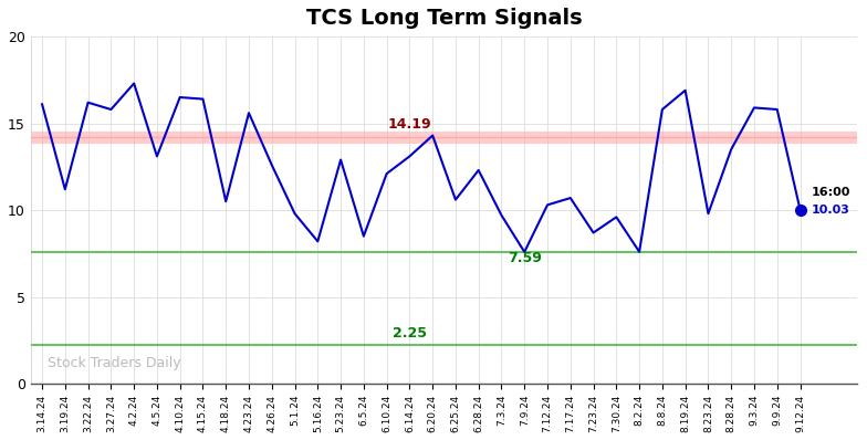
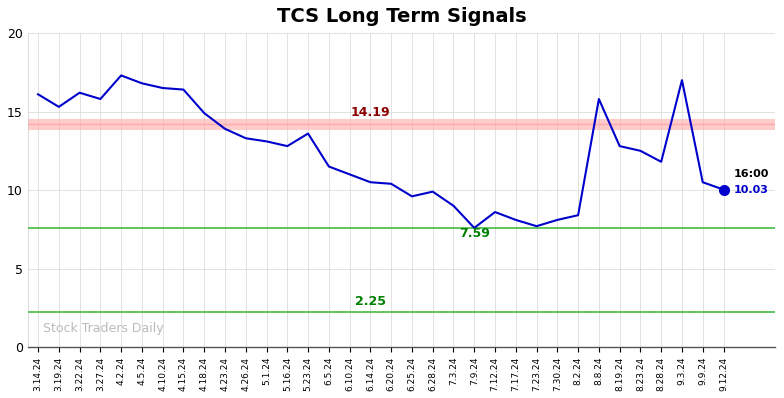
3.19.24: 11.2 -> 15.3
4.5.24: 13.1 -> 16.8
4.18.24: 10.5 -> 14.9
4.23.24: 15.6 -> 13.9
4.26.24: 12.6 -> 13.3
5.1.24: 9.8 -> 13.1
5.16.24: 8.2 -> 12.8
5.23.24: 12.9 -> 13.6
6.5.24: 8.5 -> 11.5
6.10.24: 12.1 -> 11.0
6.14.24: 13.1 -> 10.5
6.20.24: 14.3 -> 10.4
6.25.24: 10.6 -> 9.6
6.28.24: 12.3 -> 9.9
7.3.24: 9.7 -> 9.0
7.12.24: 10.3 -> 8.6
7.17.24: 10.7 -> 8.1
7.23.24: 8.7 -> 7.7
7.30.24: 9.6 -> 8.1
8.2.24: 7.6 -> 8.4
8.19.24: 16.9 -> 12.8
8.23.24: 9.8 -> 12.5
8.28.24: 13.5 -> 11.8
9.3.24: 15.9 -> 17.0
9.9.24: 15.8 -> 10.5
